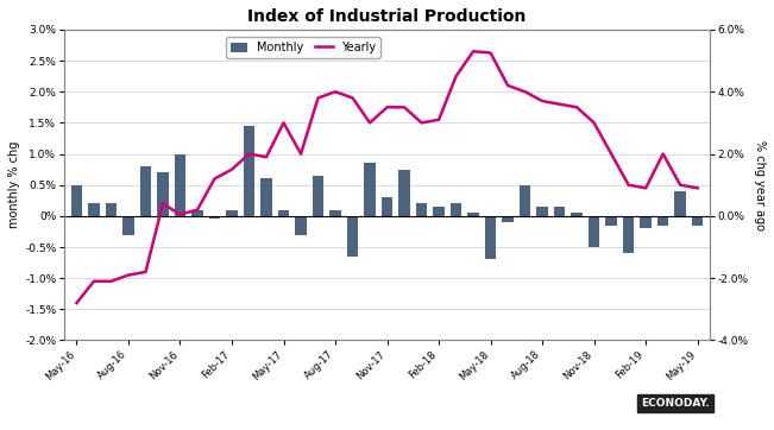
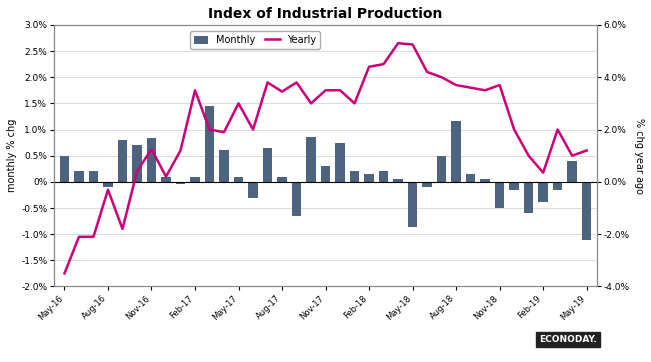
Yearly/May-16: -2.80% -> -3.50%
Monthly/Aug-16: -0.30% -> -0.10%
Yearly/Aug-16: -1.90% -> -0.30%
Monthly/Nov-16: 1.00% -> 0.84%
Yearly/Nov-16: 0.05% -> 1.25%
Yearly/Feb-17: 1.50% -> 3.50%
Yearly/Aug-17: 4.00% -> 3.45%
Yearly/Feb-18: 3.10% -> 4.40%
Monthly/May-18: -0.70% -> -0.86%
Monthly/Aug-18: 0.15% -> 1.16%
Yearly/Nov-18: 3.00% -> 3.70%
Monthly/Feb-19: -0.20% -> -0.38%
Yearly/Feb-19: 0.90% -> 0.35%
Monthly/May-19: -0.15% -> -1.12%
Yearly/May-19: 0.90% -> 1.20%
